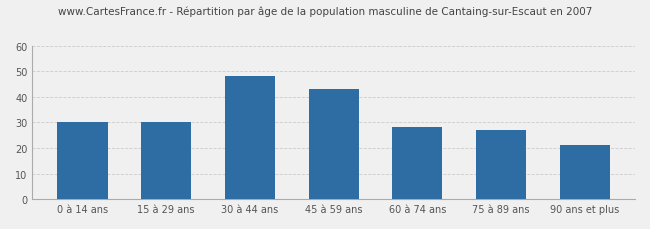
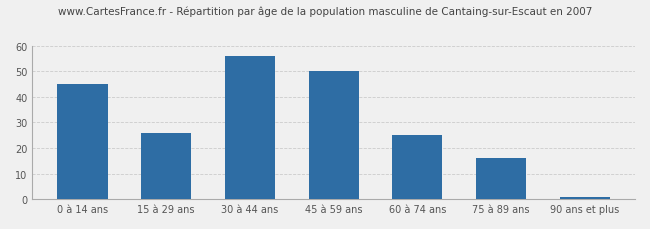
0 à 14 ans: 30 -> 45
15 à 29 ans: 30 -> 26
30 à 44 ans: 48 -> 56
45 à 59 ans: 43 -> 50
60 à 74 ans: 28 -> 25
75 à 89 ans: 27 -> 16
90 ans et plus: 21 -> 1
